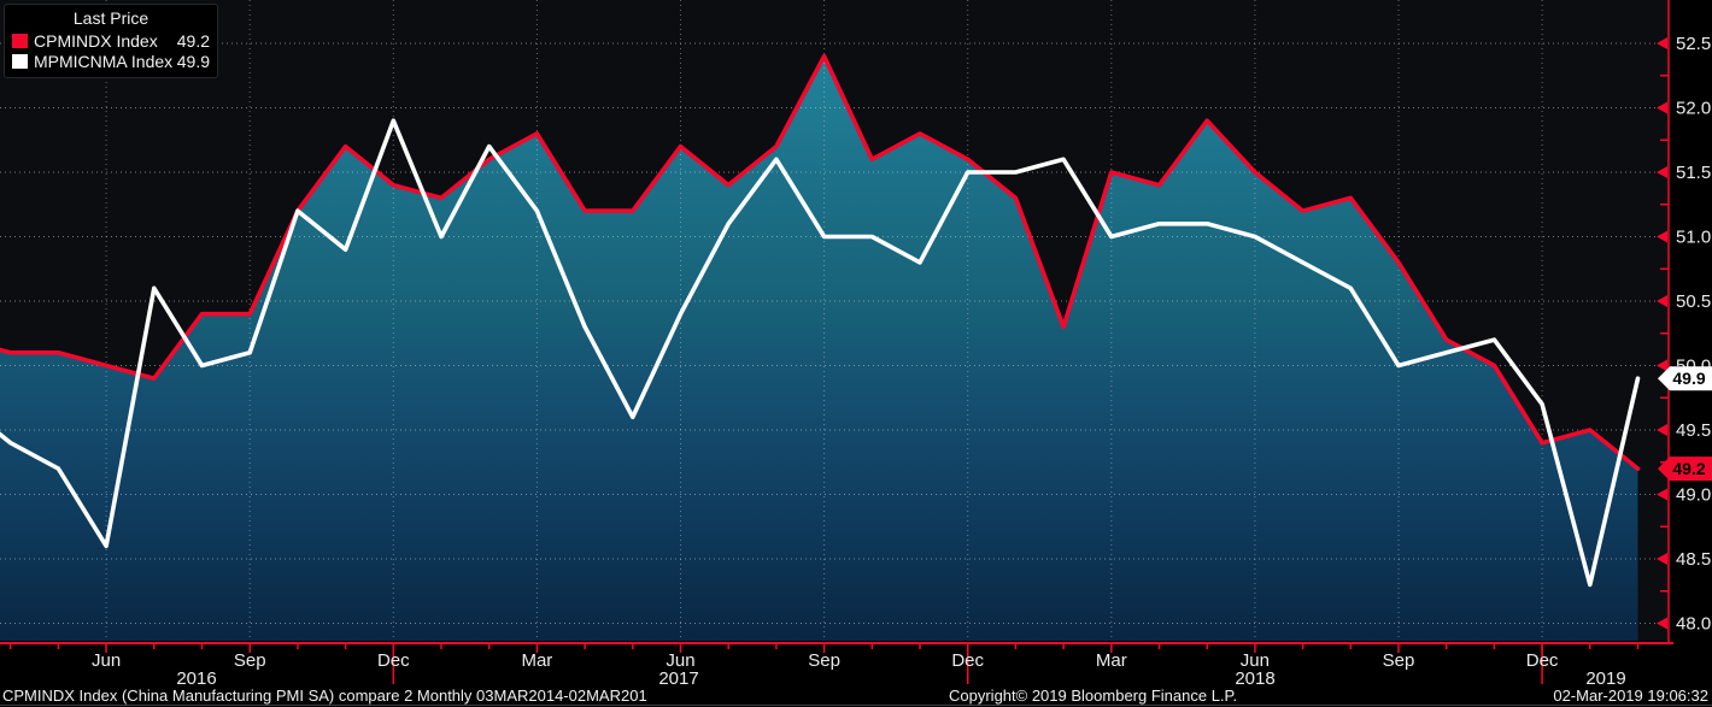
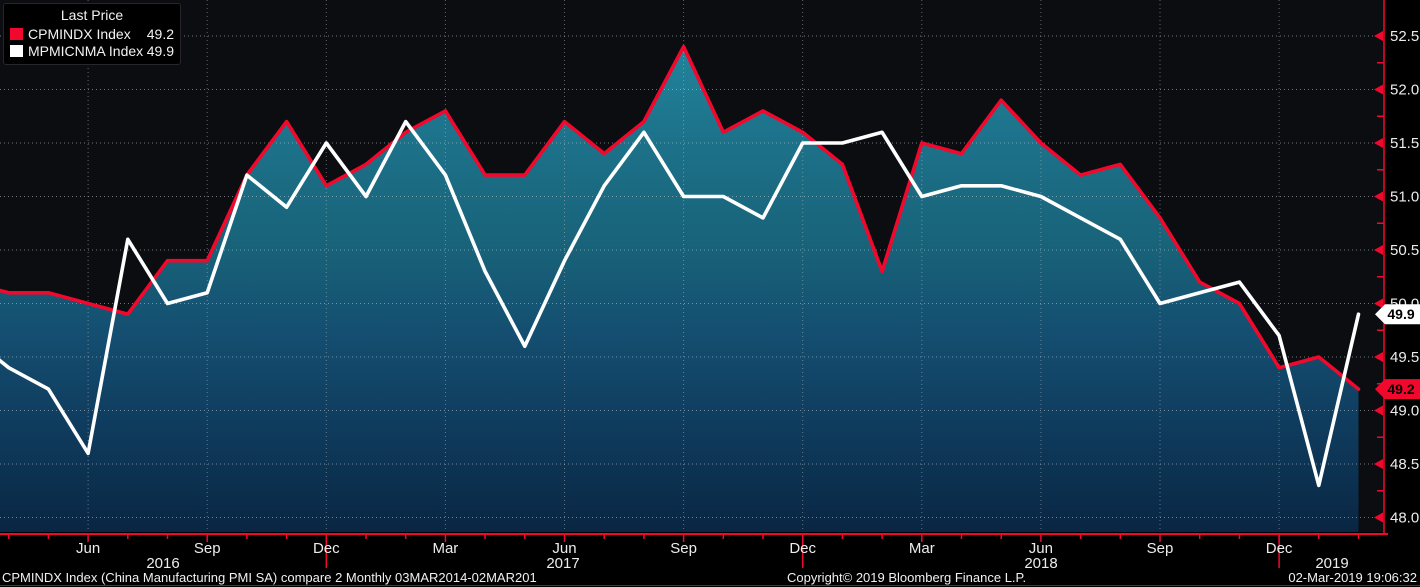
CPMINDX Index/Dec 2016: 51.4 -> 51.1
MPMICNMA Index/Dec 2016: 51.9 -> 51.5
